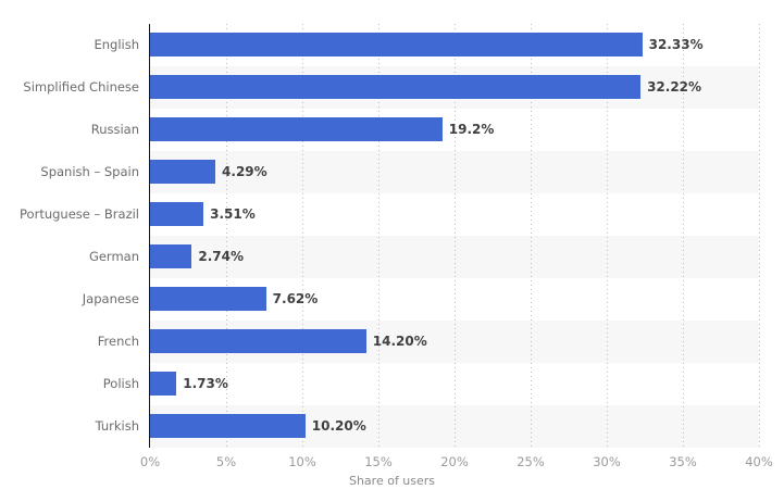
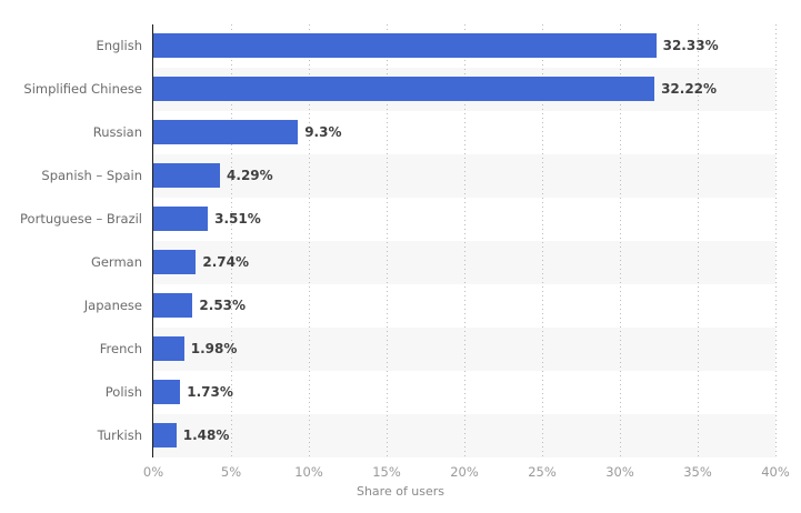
Russian: 19.2% -> 9.3%
Japanese: 7.62% -> 2.53%
French: 14.20% -> 1.98%
Turkish: 10.20% -> 1.48%
